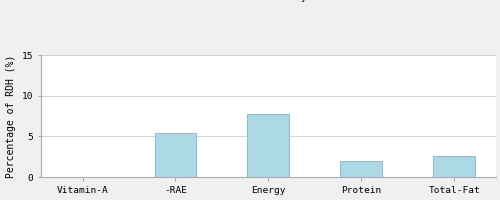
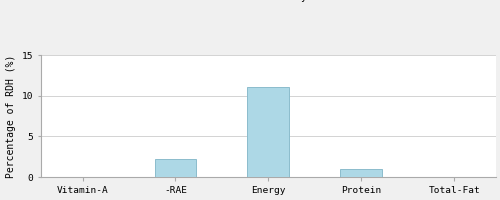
-RAE: 5.4 -> 2.2
Energy: 7.8 -> 11.1
Protein: 2.0 -> 1.0
Total-Fat: 2.6 -> 0.1
